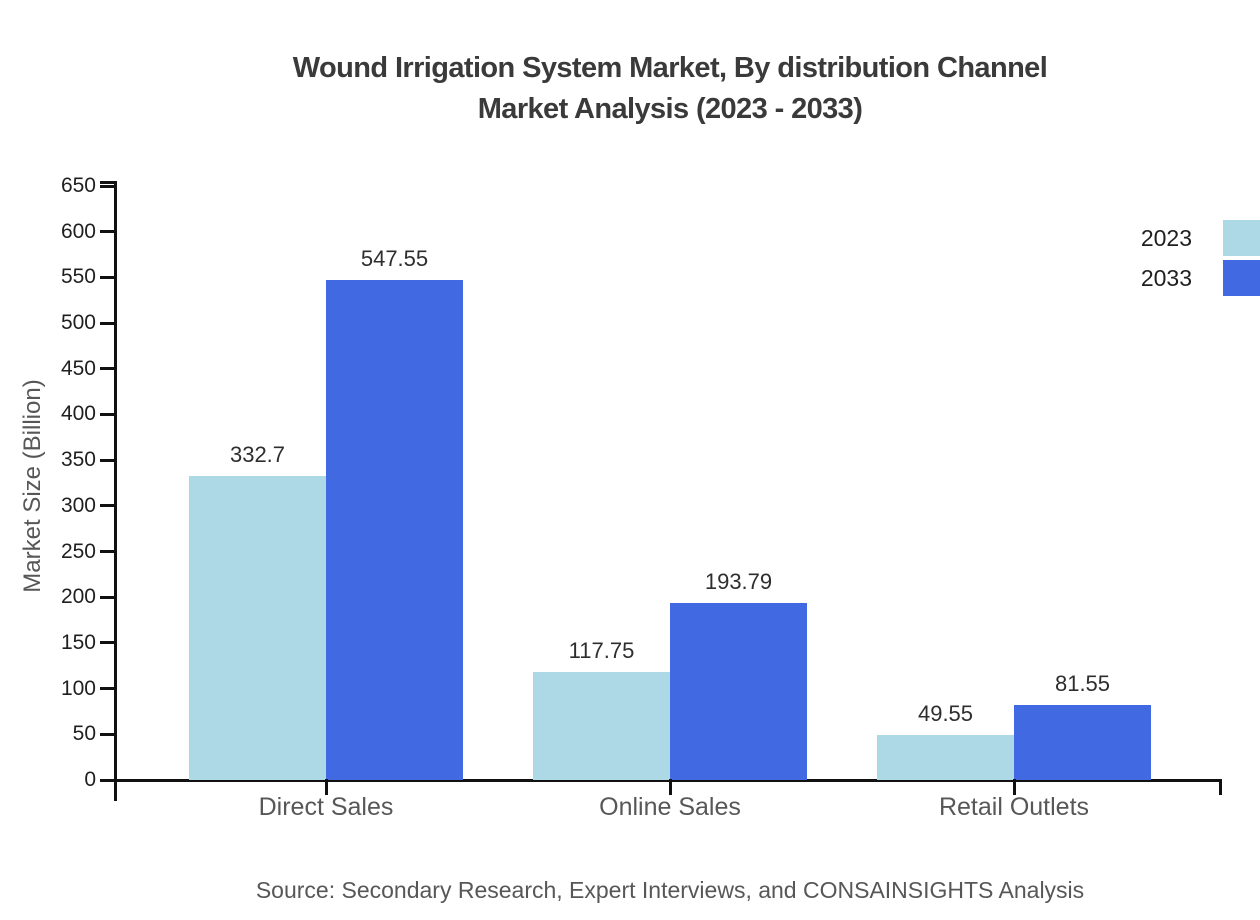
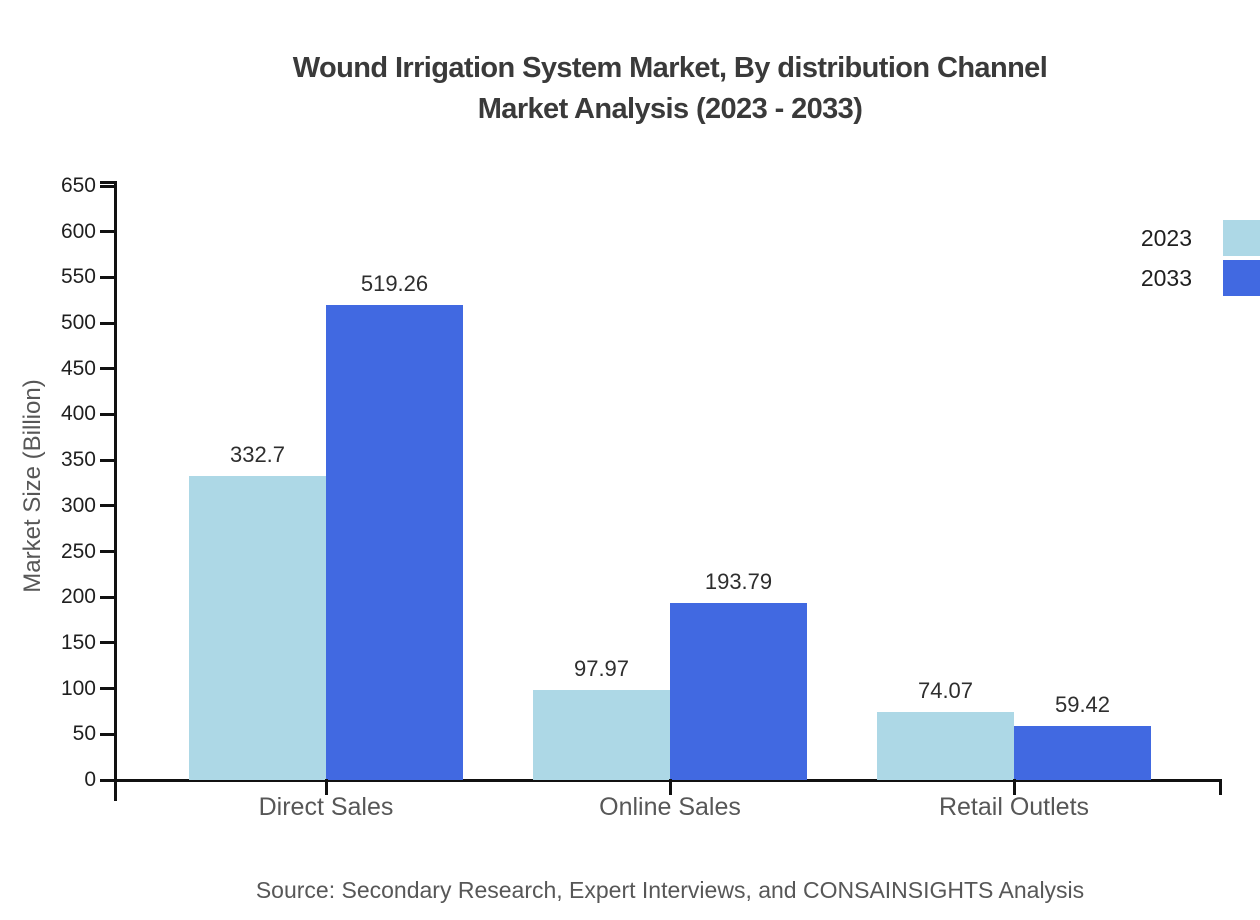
2033/Direct Sales: 547.55 -> 519.26
2023/Online Sales: 117.75 -> 97.97
2023/Retail Outlets: 49.55 -> 74.07
2033/Retail Outlets: 81.55 -> 59.42
